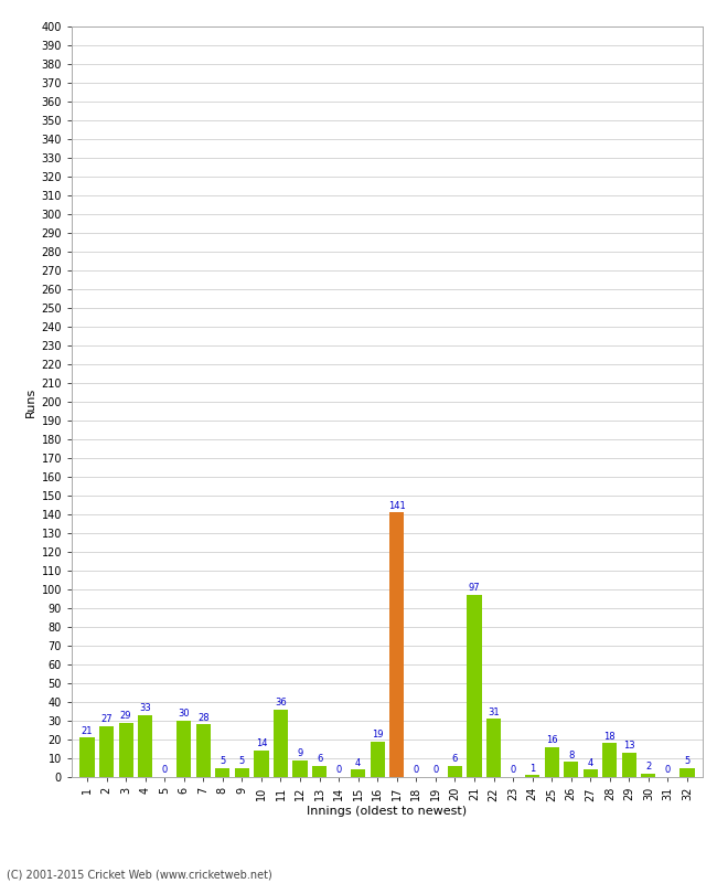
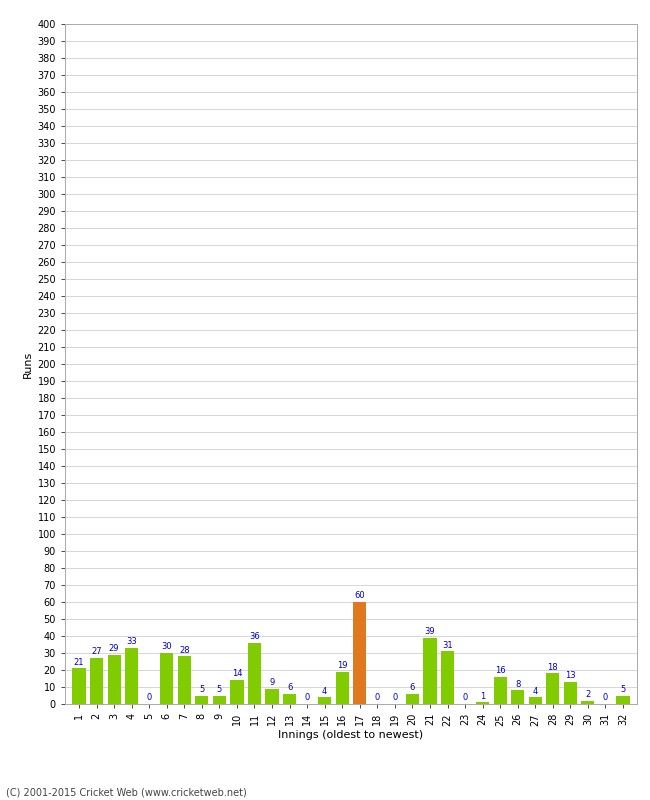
17: 141 -> 60
21: 97 -> 39
